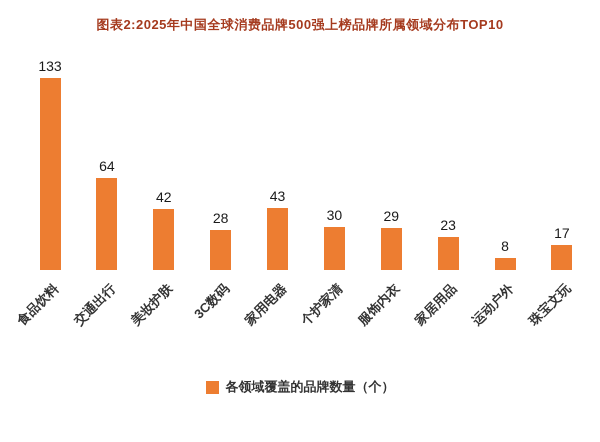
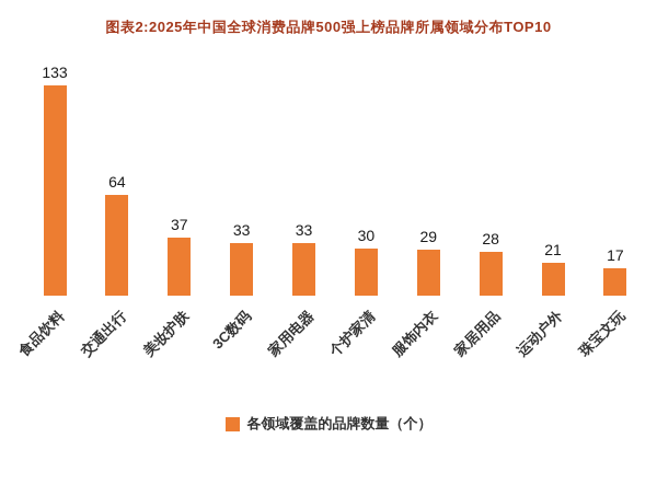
美妆护肤: 42 -> 37
3C数码: 28 -> 33
家用电器: 43 -> 33
家居用品: 23 -> 28
运动户外: 8 -> 21
